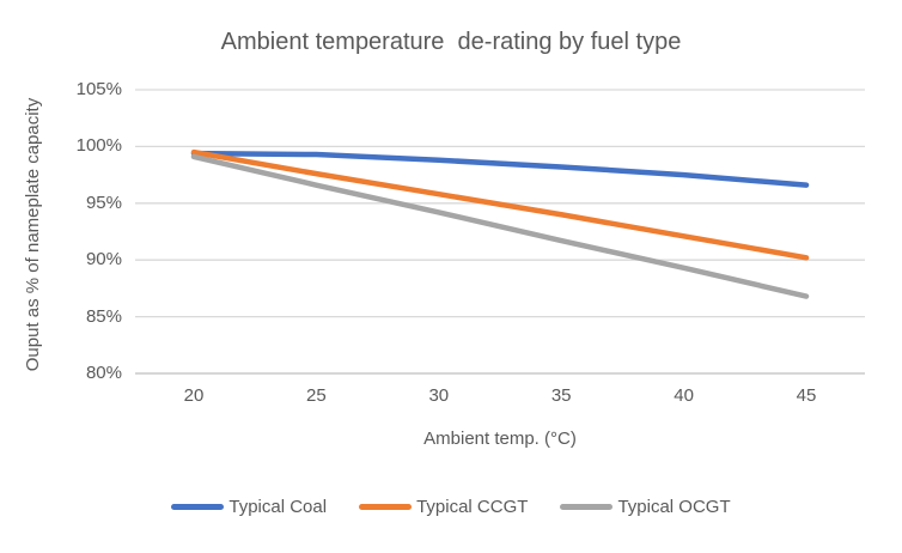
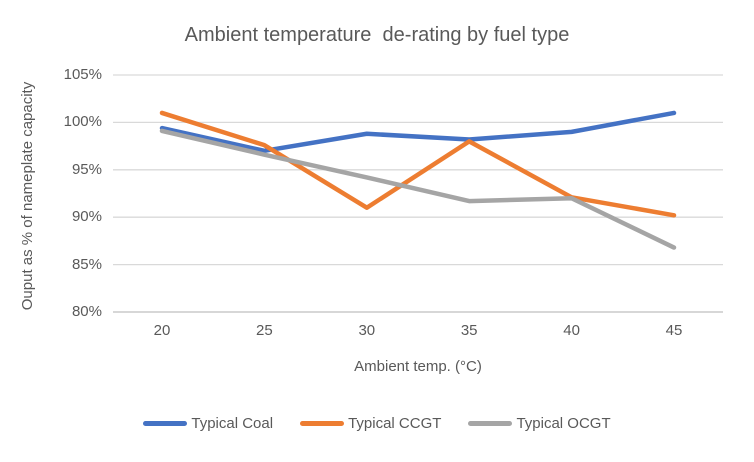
Typical CCGT/20: 100% -> 101%
Typical Coal/25: 99% -> 97%
Typical CCGT/30: 96% -> 91%
Typical CCGT/35: 94% -> 98%
Typical Coal/40: 98% -> 99%
Typical OCGT/40: 89% -> 92%
Typical Coal/45: 97% -> 101%
